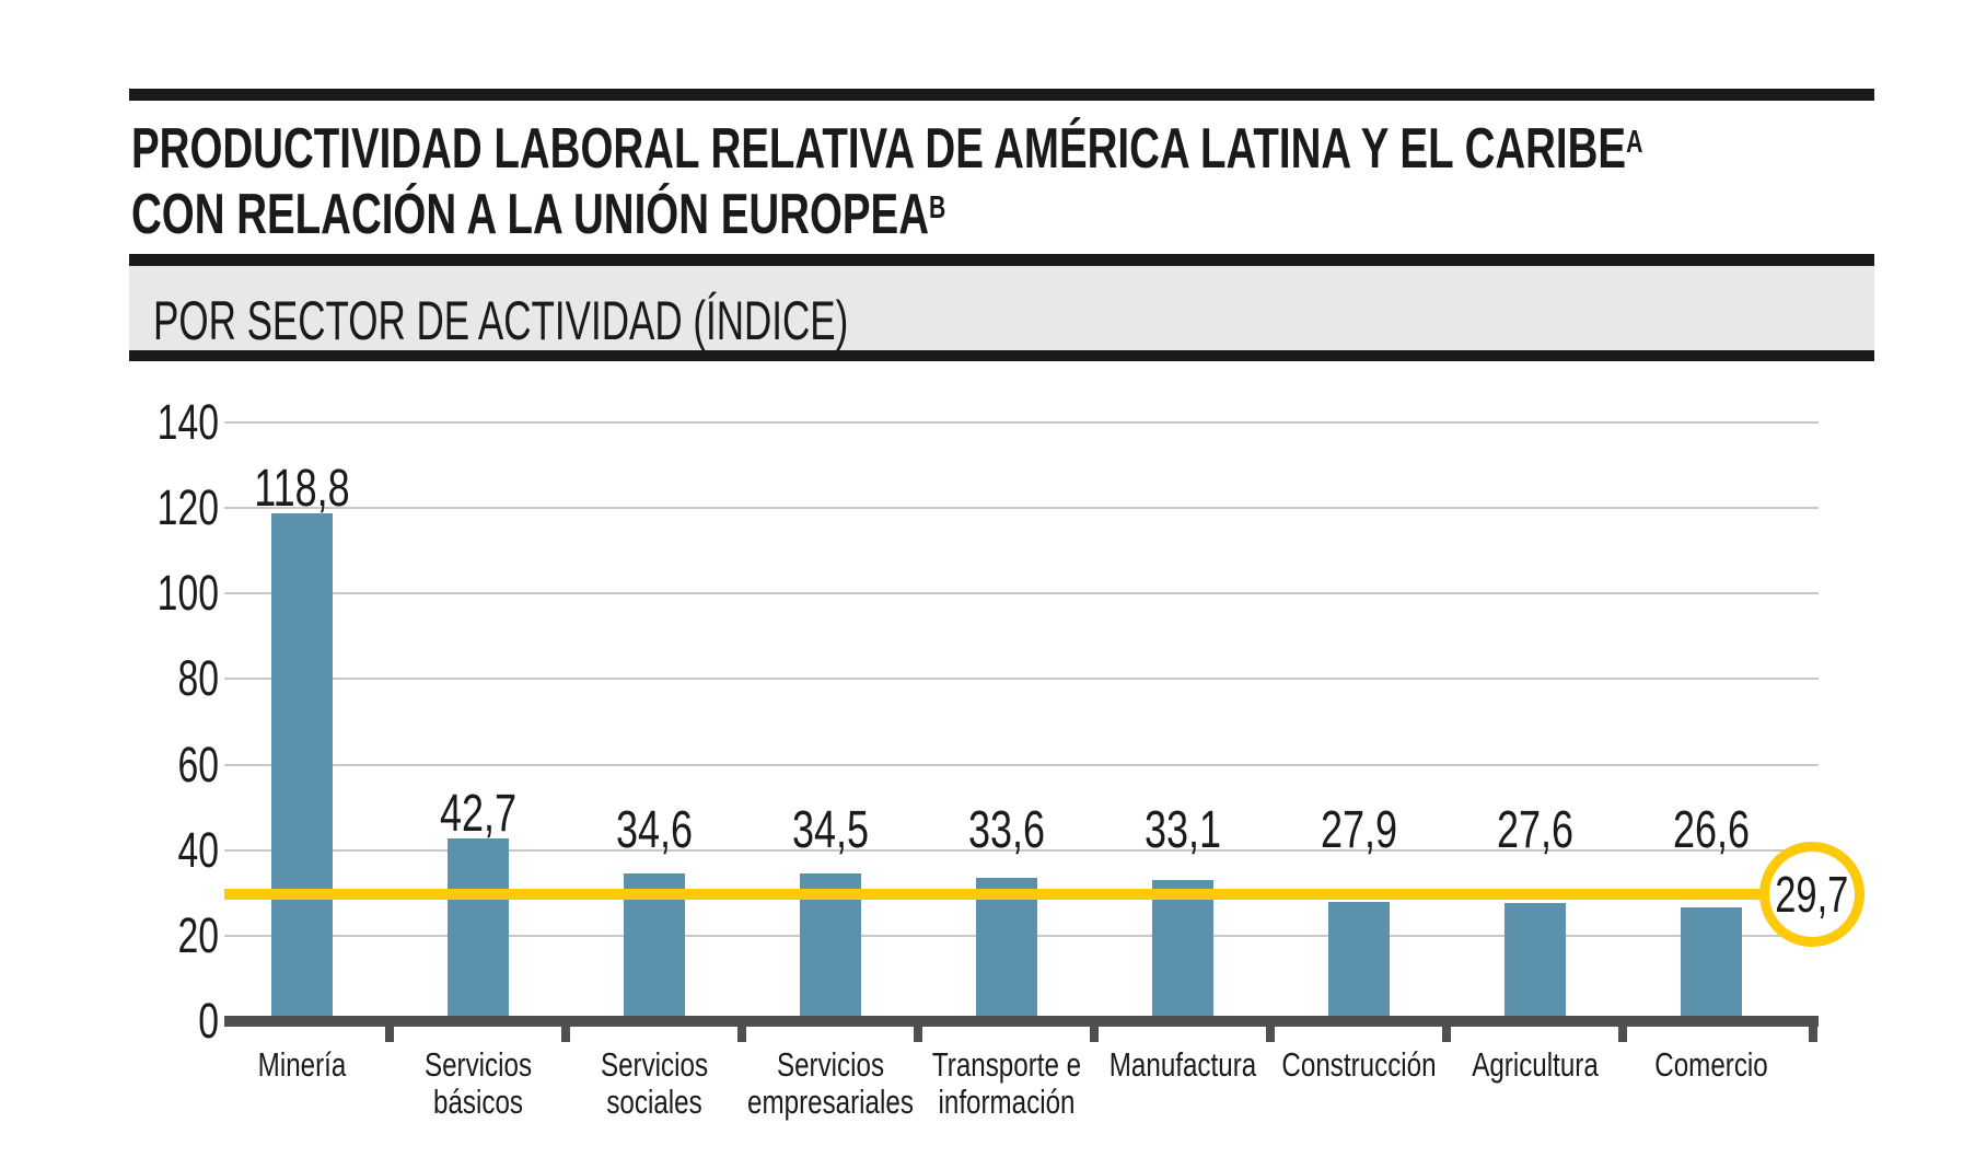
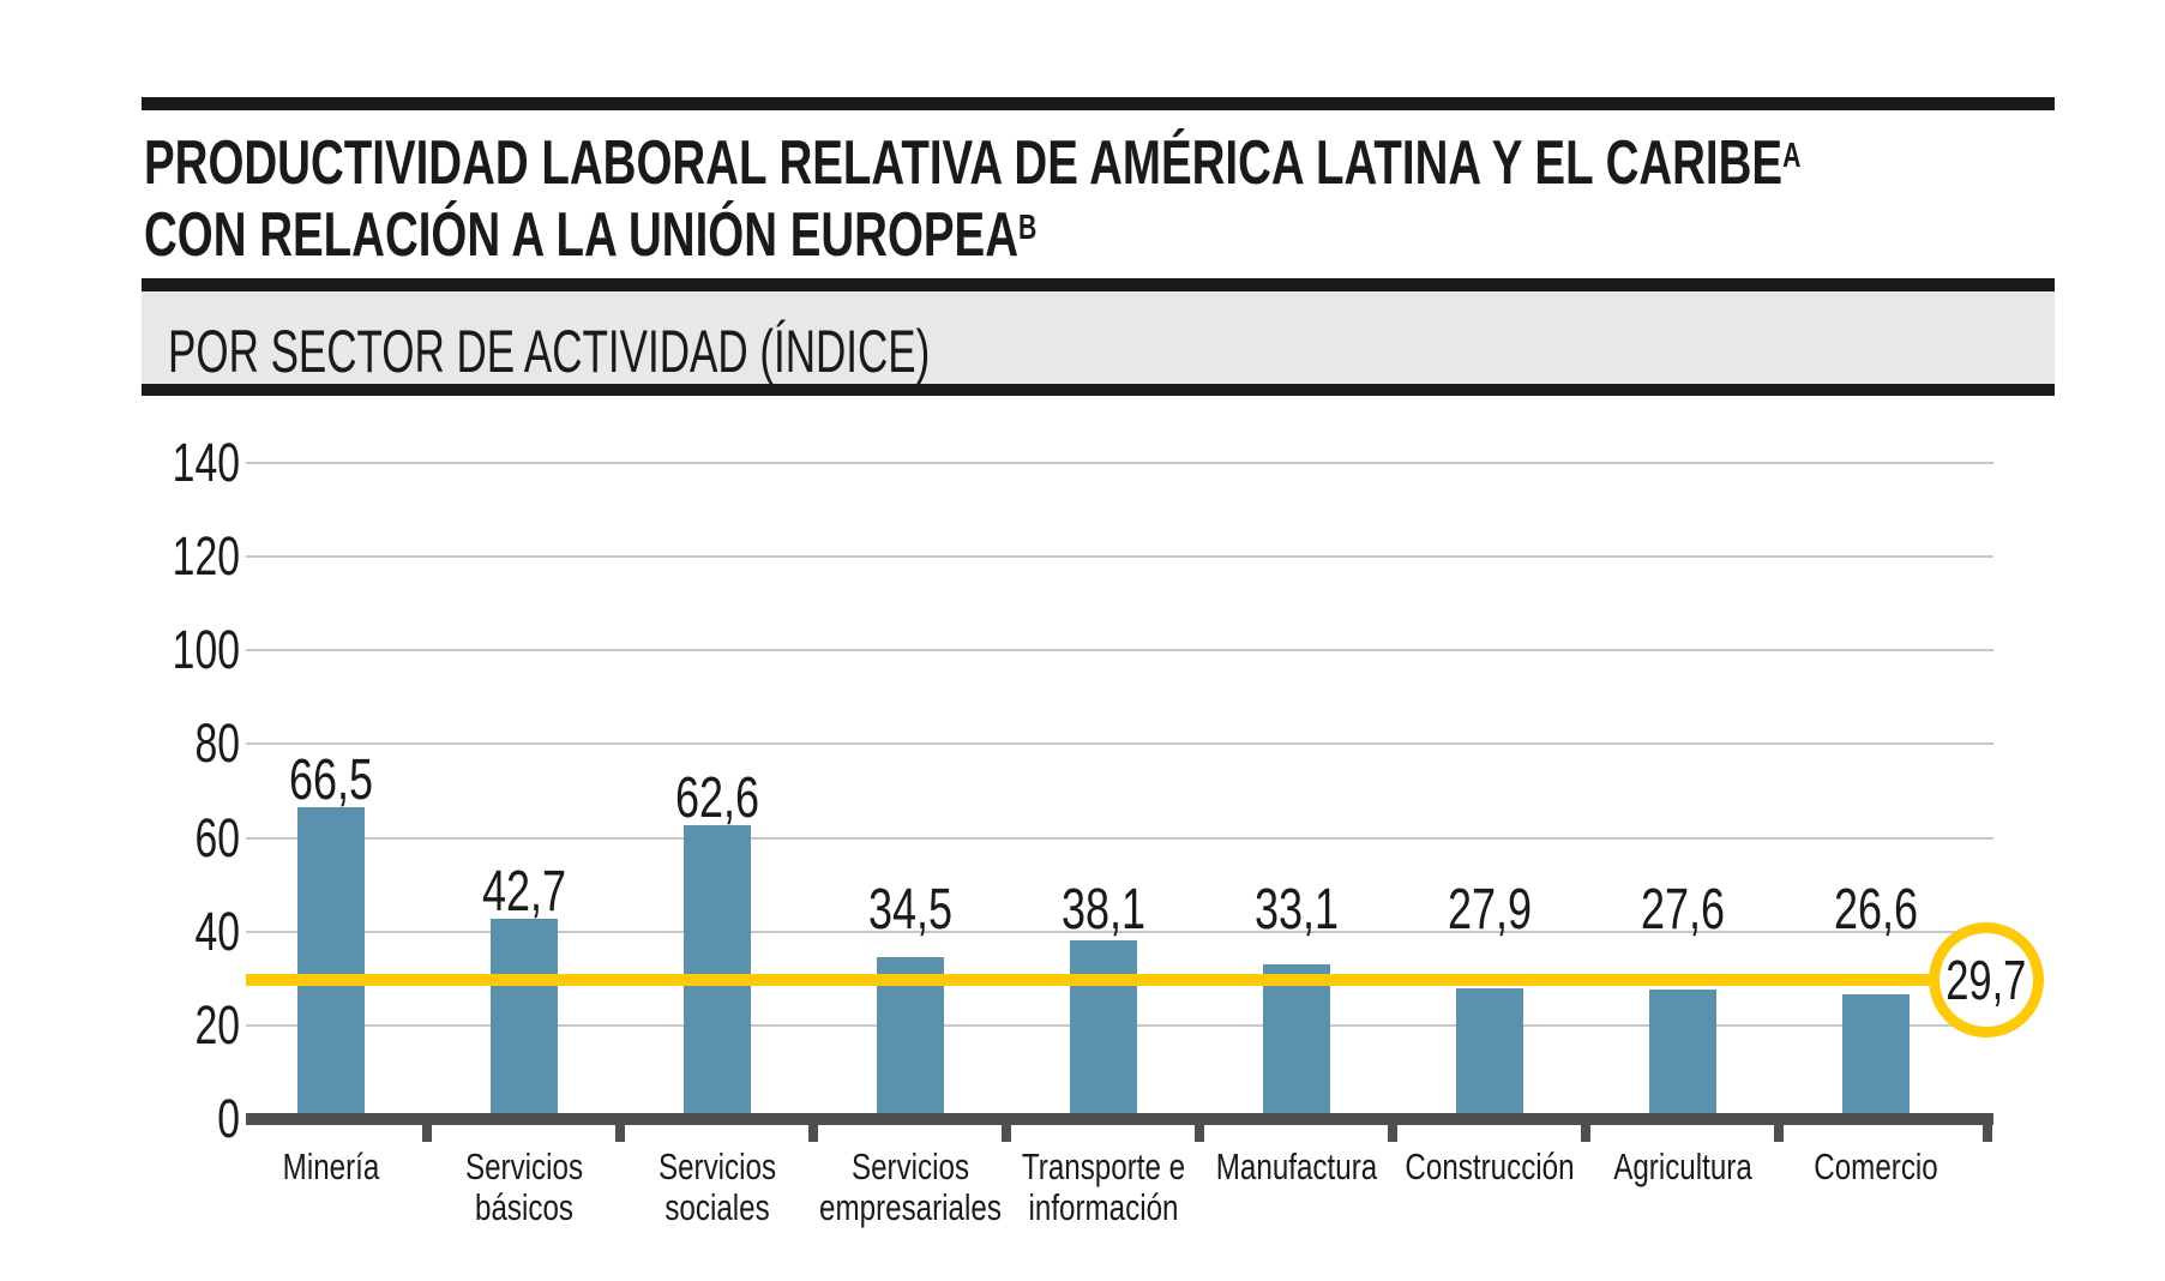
Minería: 118,8 -> 66,5
Servicios sociales: 34,6 -> 62,6
Transporte e información: 33,6 -> 38,1
